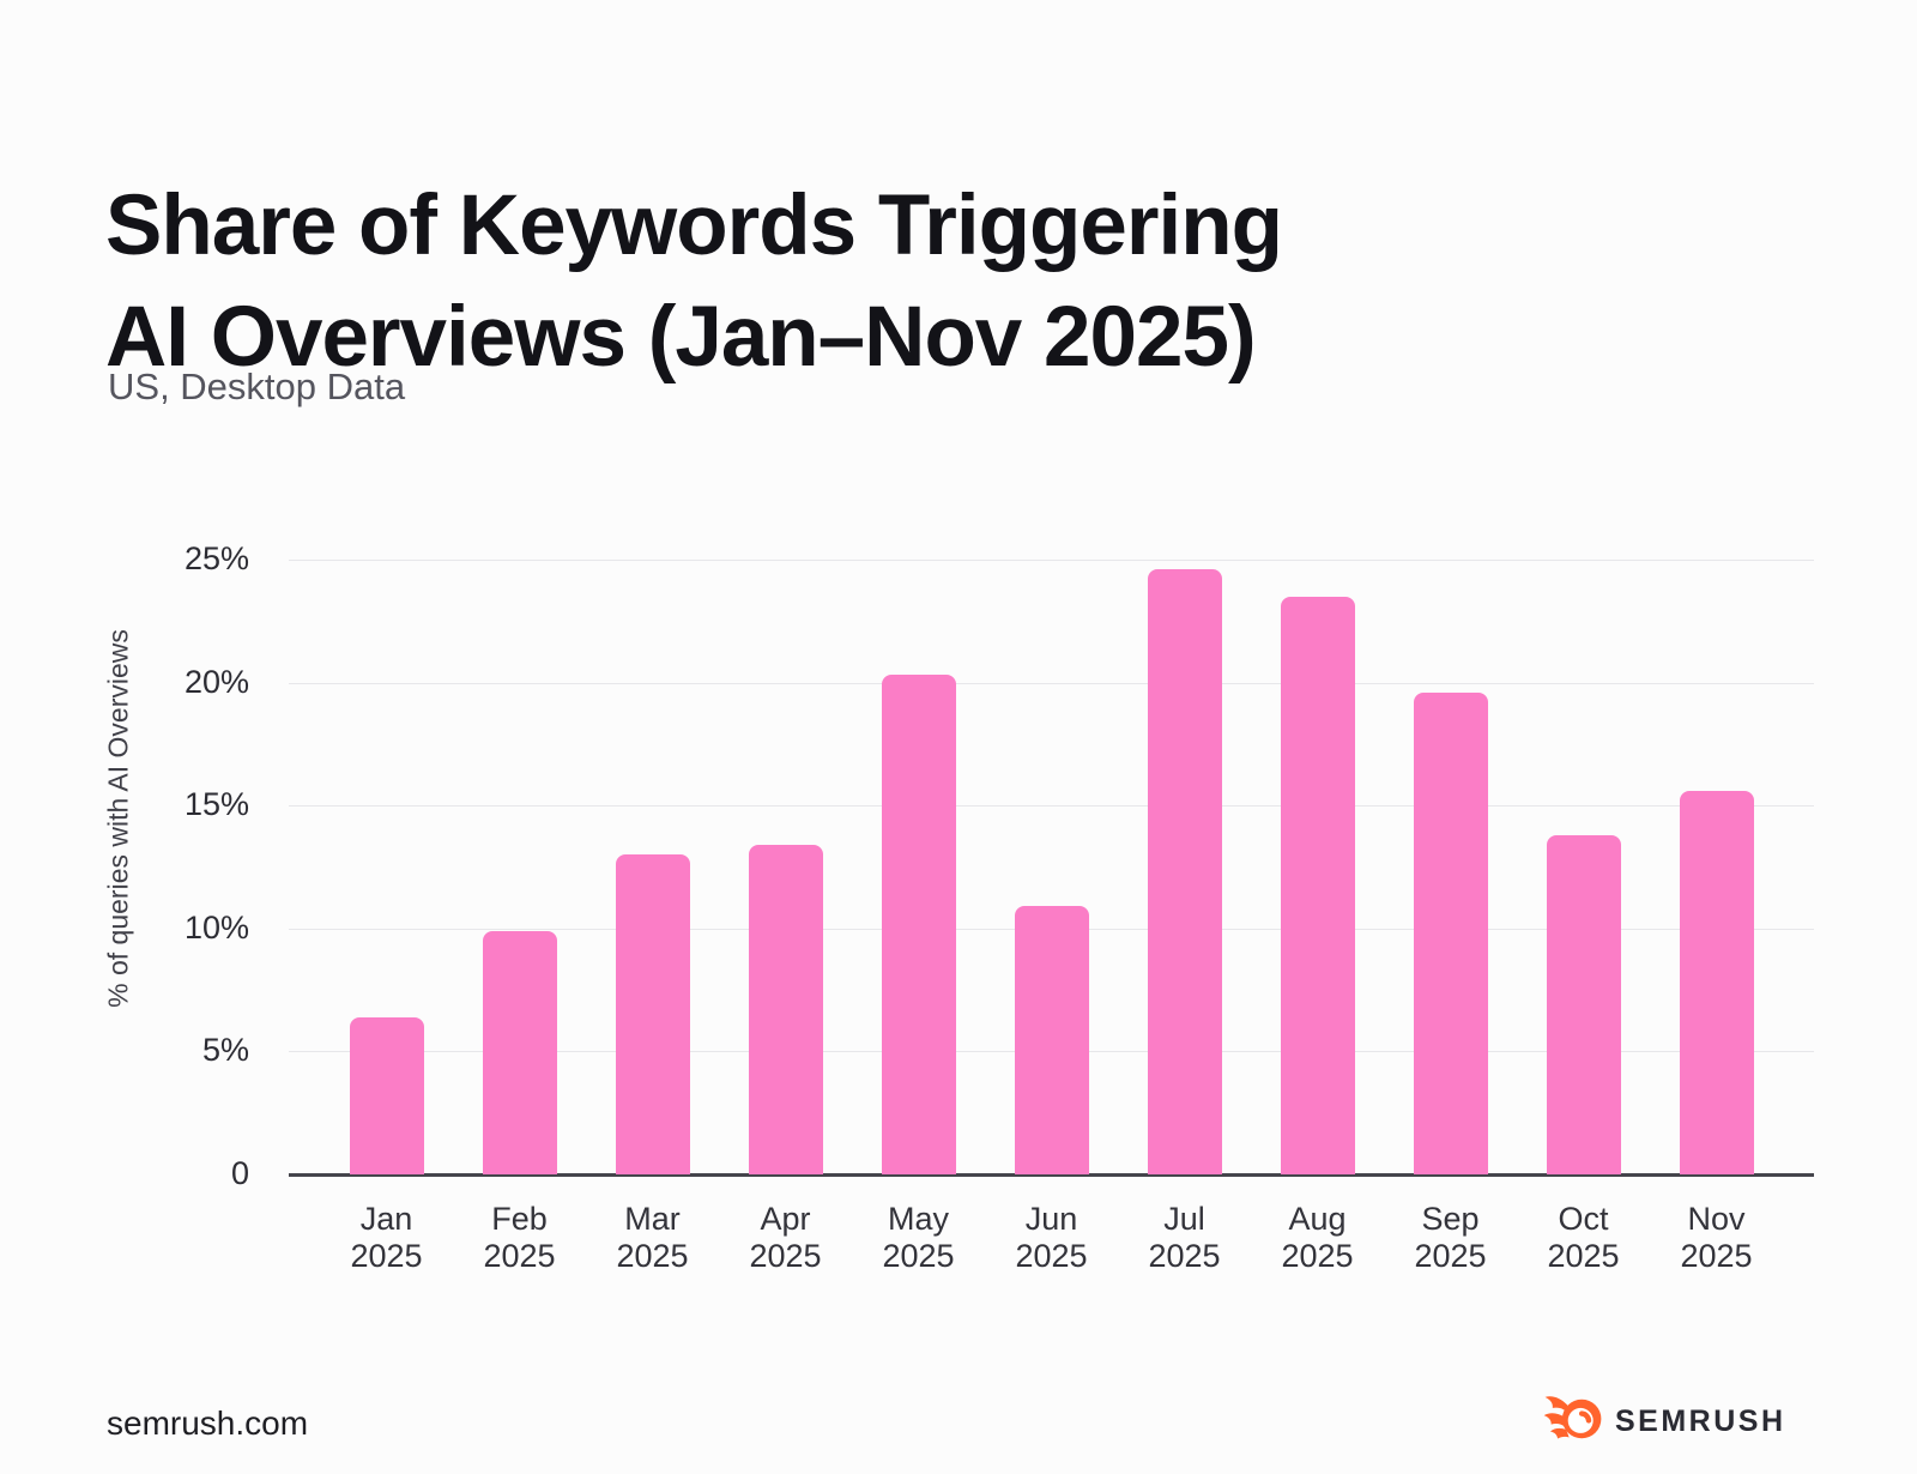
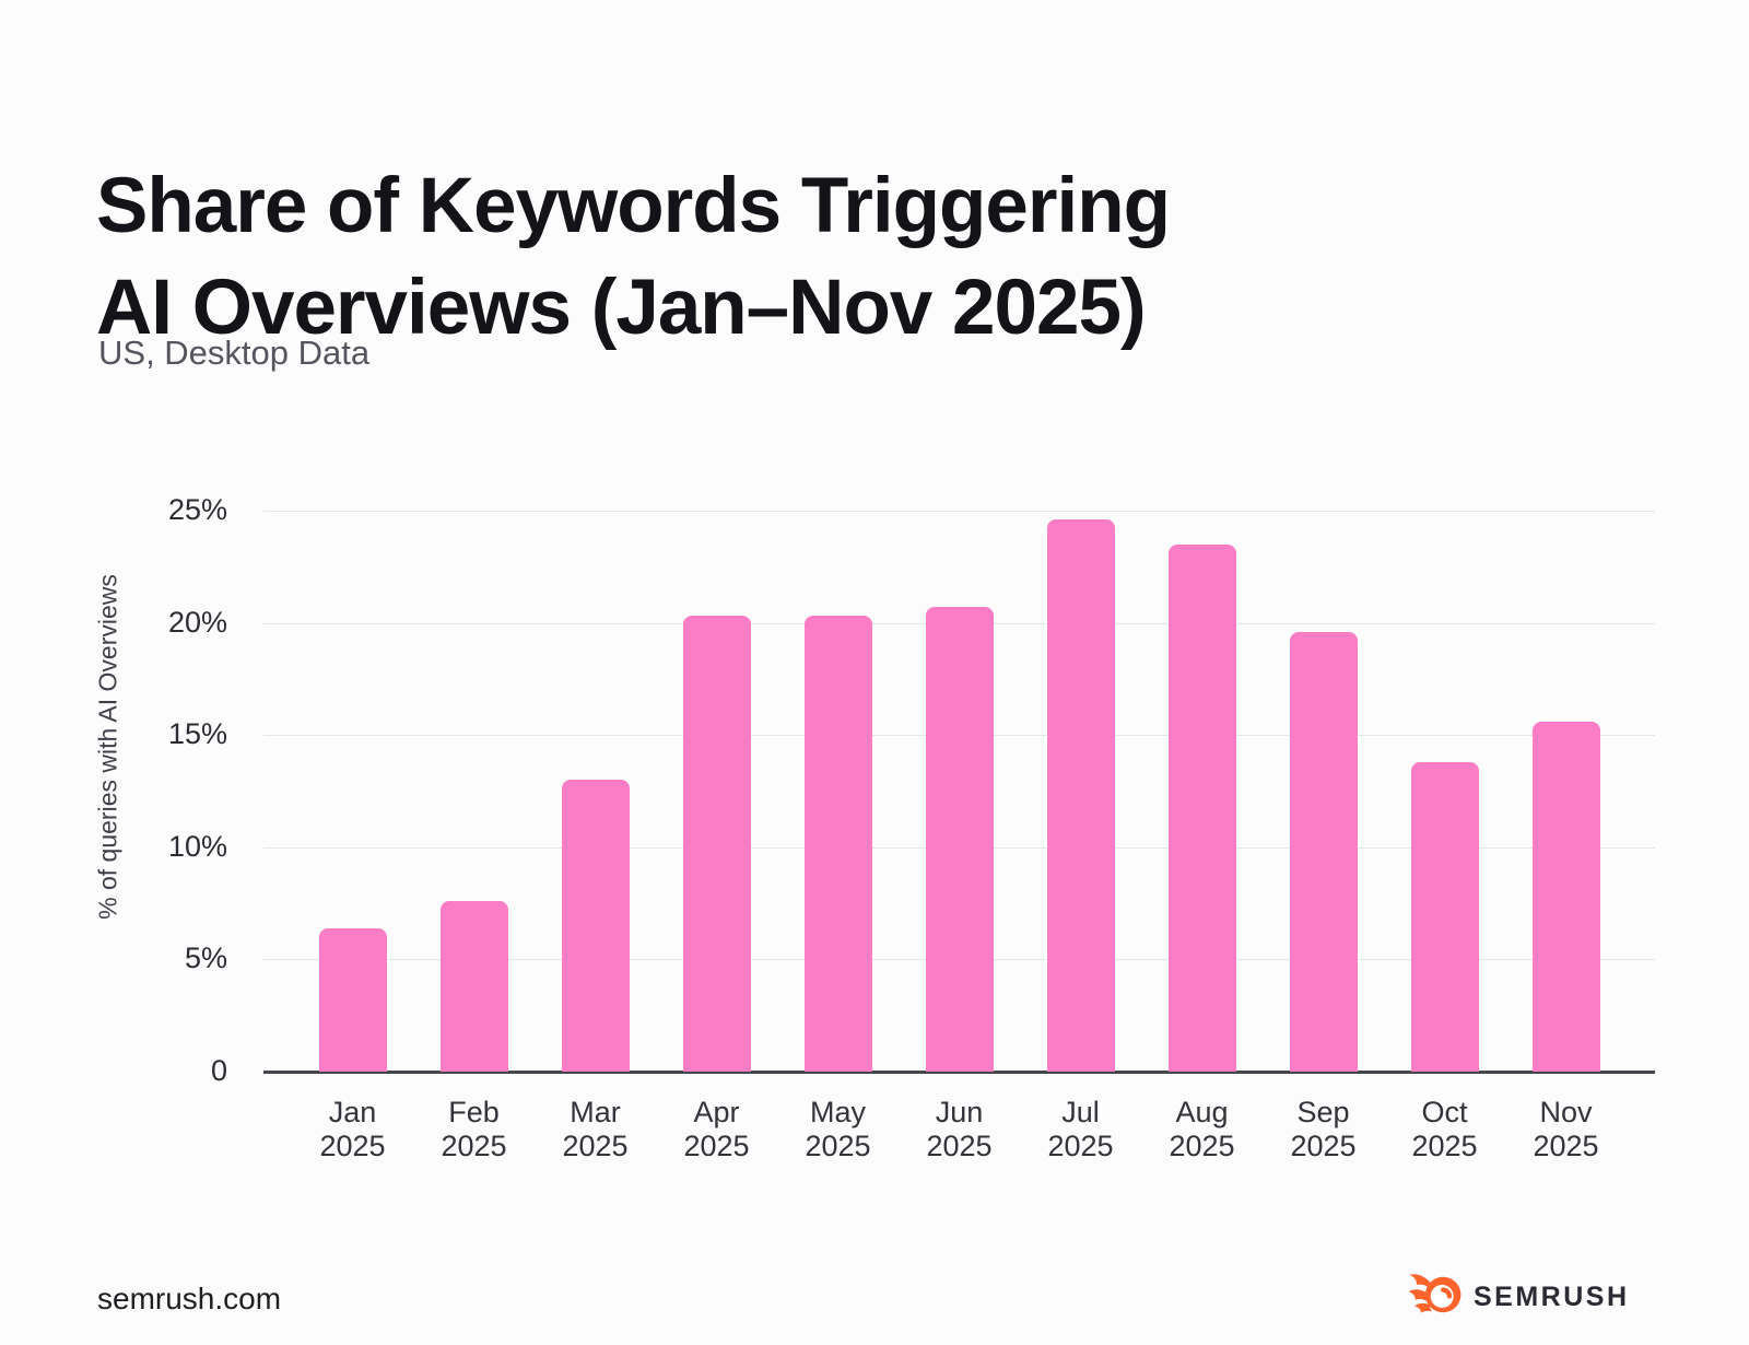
Feb 2025: 9.9% -> 7.6%
Apr 2025: 13.4% -> 20.3%
Jun 2025: 10.9% -> 20.7%
